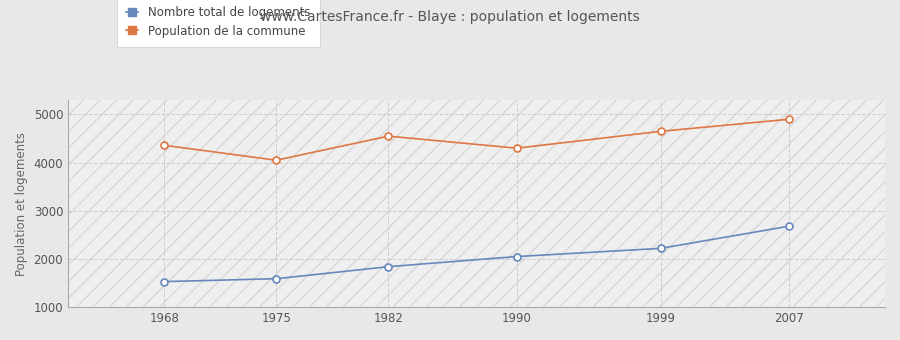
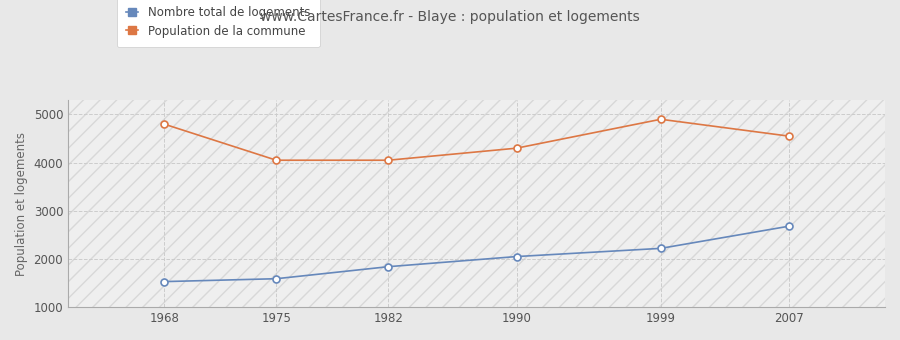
Population de la commune/1968: 4360 -> 4800
Population de la commune/1982: 4550 -> 4050
Population de la commune/1999: 4650 -> 4900
Population de la commune/2007: 4900 -> 4550
